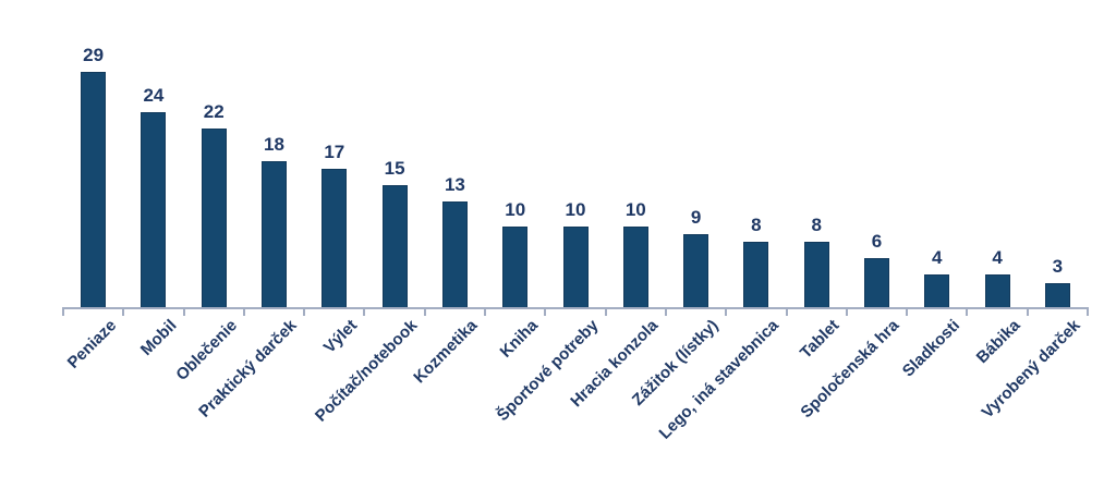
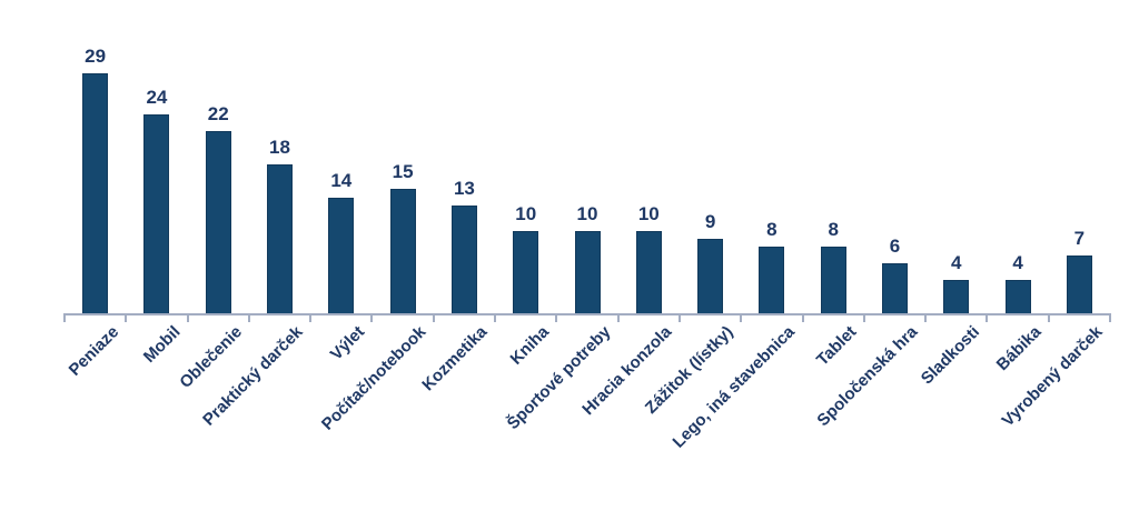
Výlet: 17 -> 14
Vyrobený darček: 3 -> 7
